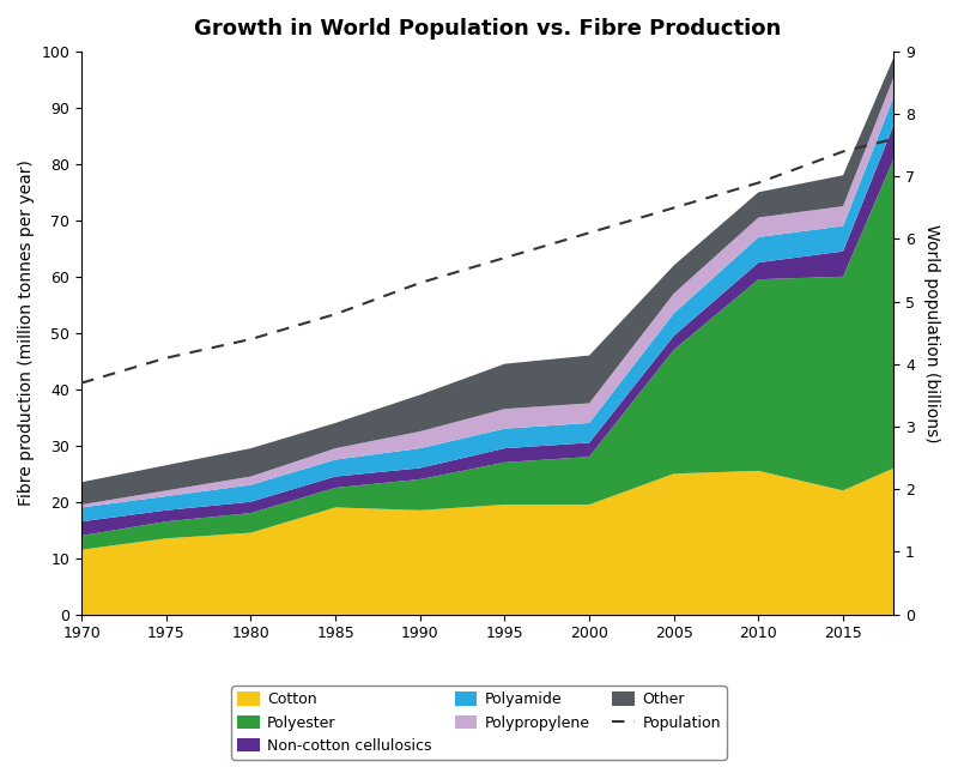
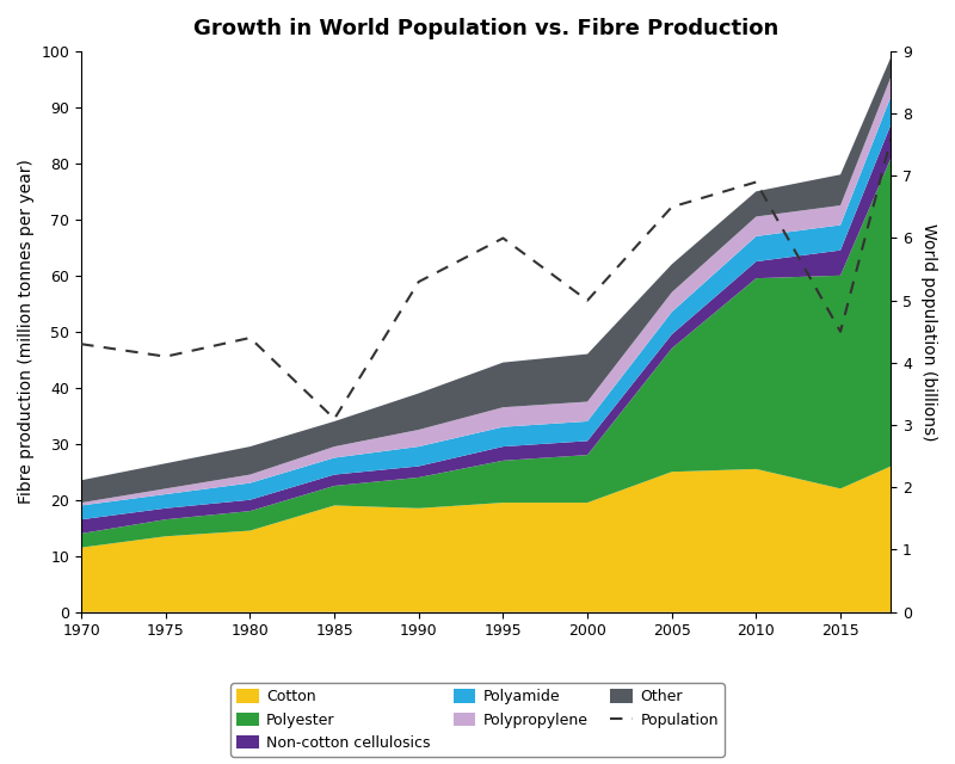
Population/1970: 3.7 -> 4.3
Population/1985: 4.8 -> 3.1
Population/1995: 5.7 -> 6.0
Population/2000: 6.1 -> 5.0
Population/2015: 7.4 -> 4.5
